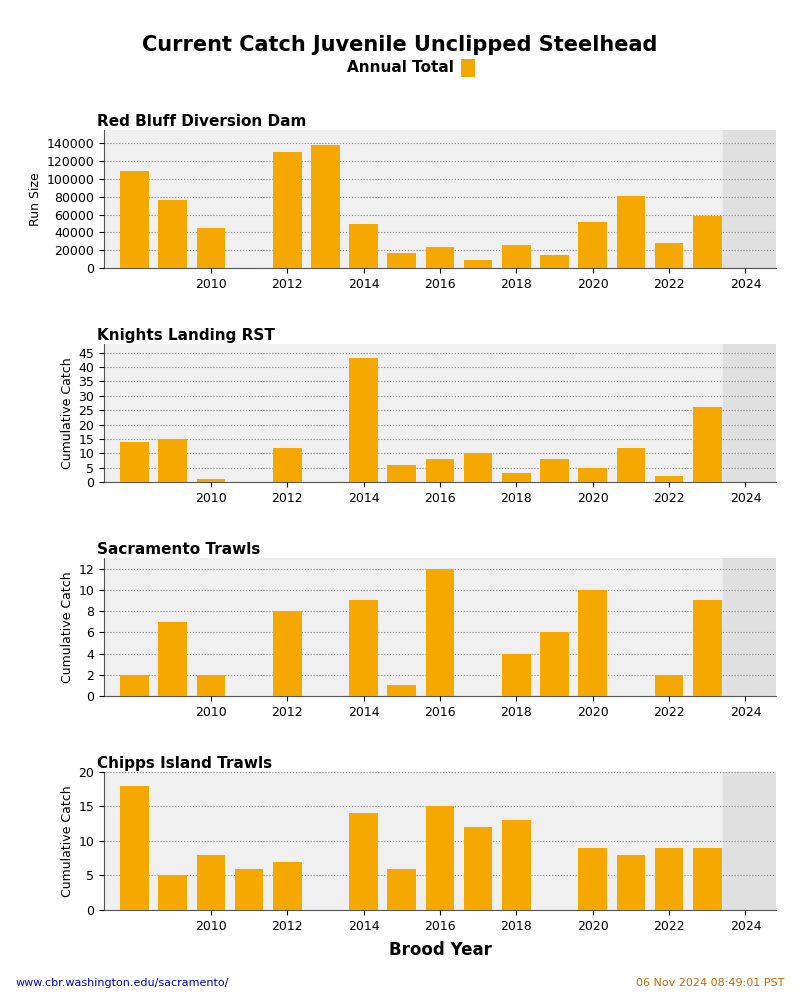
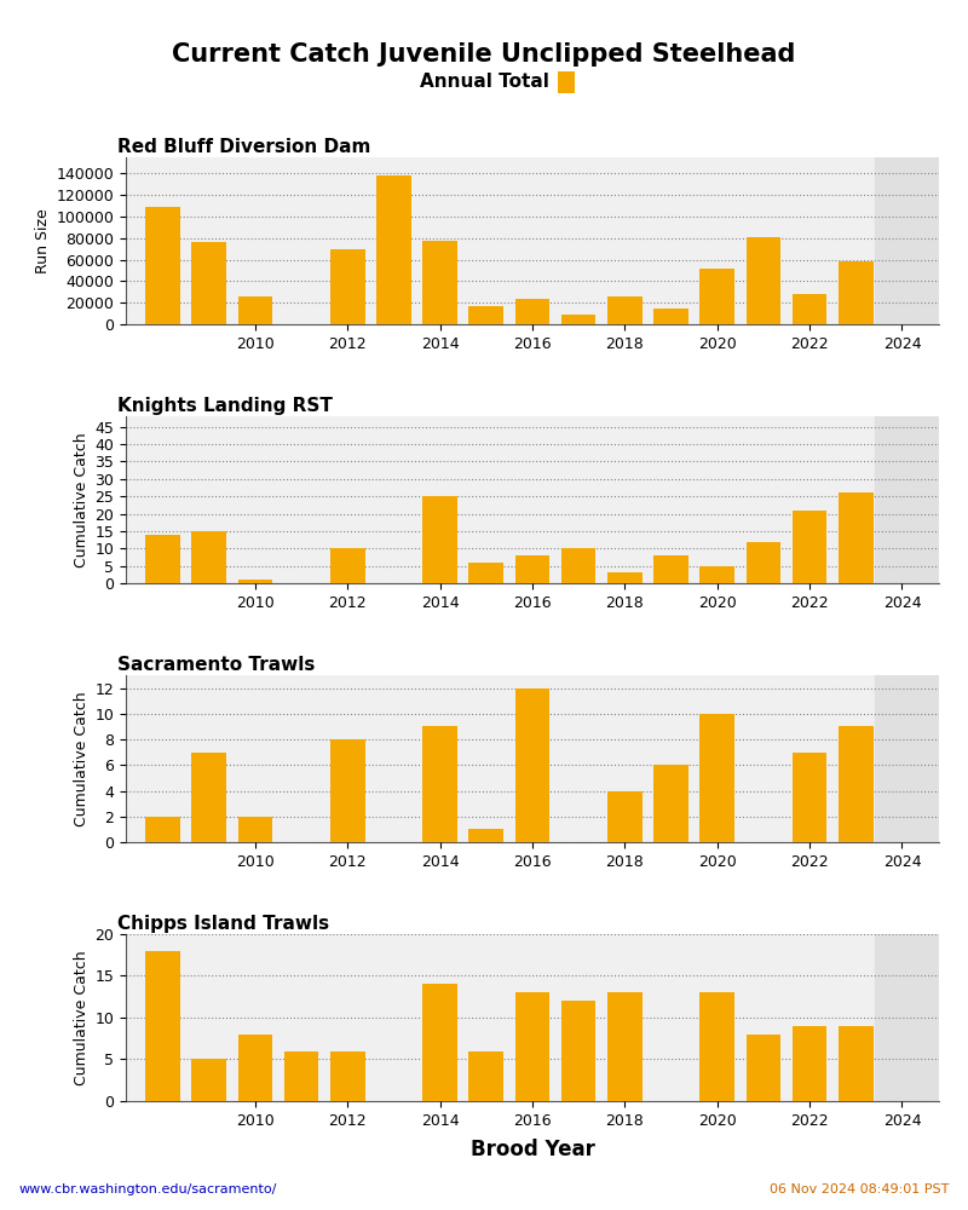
Red Bluff Diversion Dam/2010: 45000 -> 26000
Red Bluff Diversion Dam/2012: 130000 -> 70000
Red Bluff Diversion Dam/2014: 49000 -> 78000
Knights Landing RST/2012: 12 -> 10
Knights Landing RST/2014: 43 -> 25
Knights Landing RST/2022: 2 -> 21
Sacramento Trawls/2022: 2 -> 7
Chipps Island Trawls/2012: 7 -> 6
Chipps Island Trawls/2016: 15 -> 13
Chipps Island Trawls/2020: 9 -> 13
